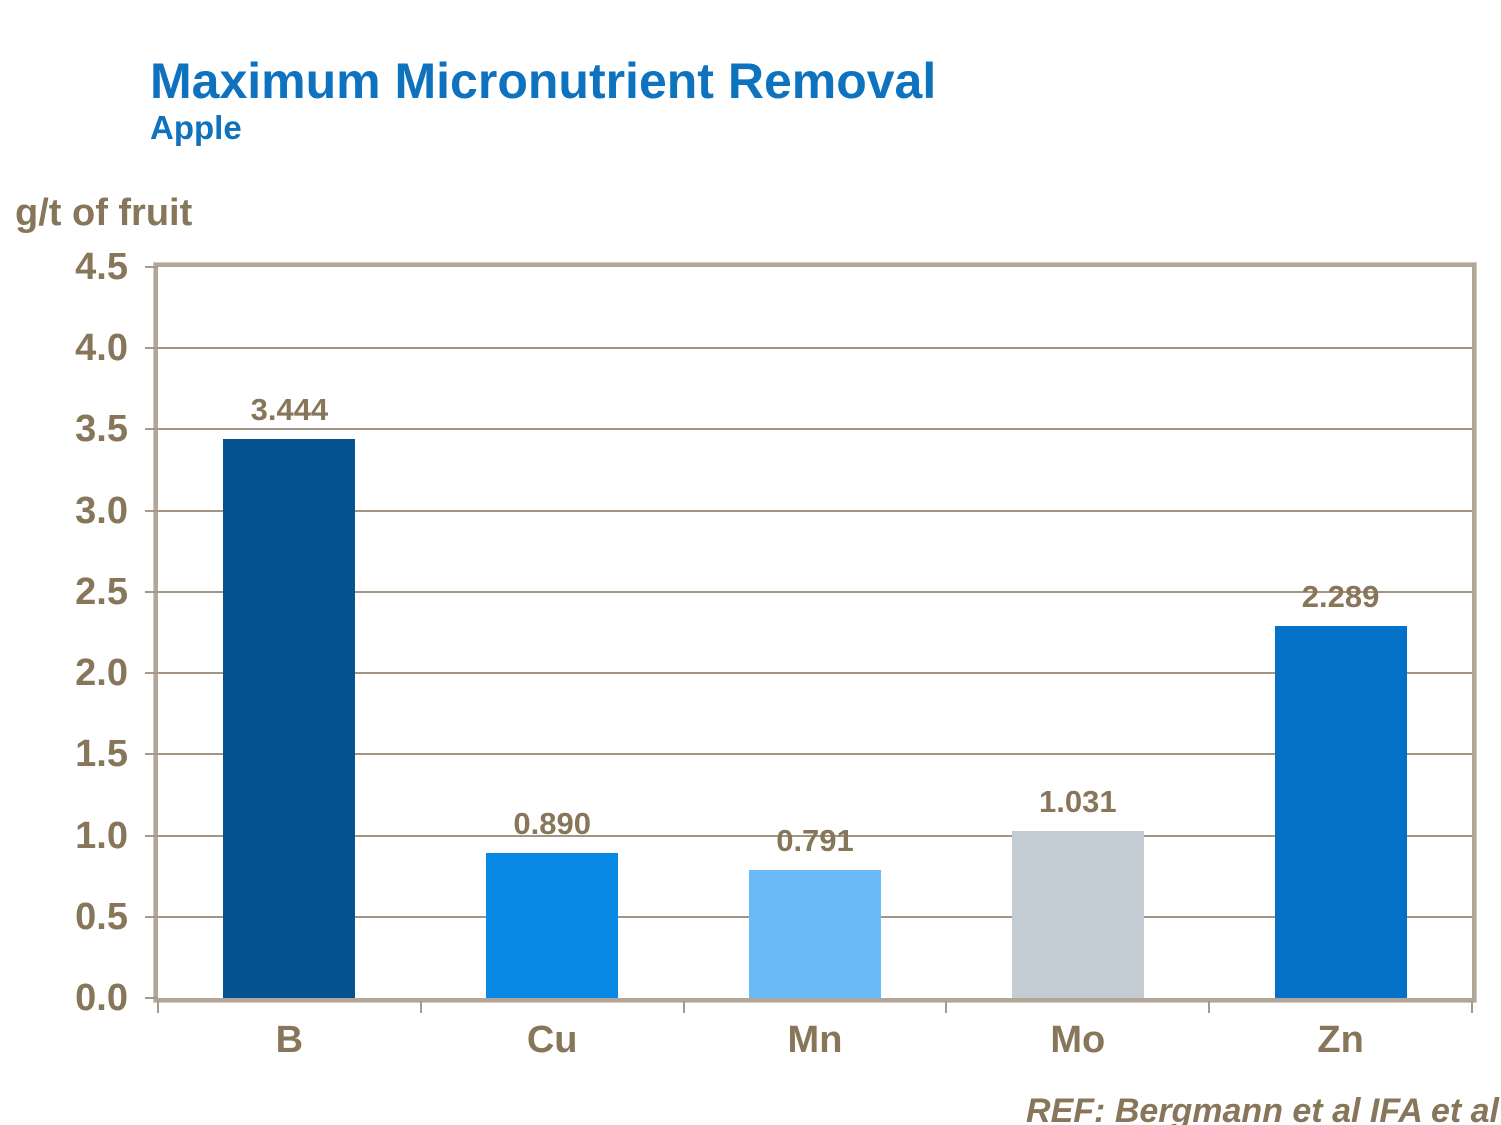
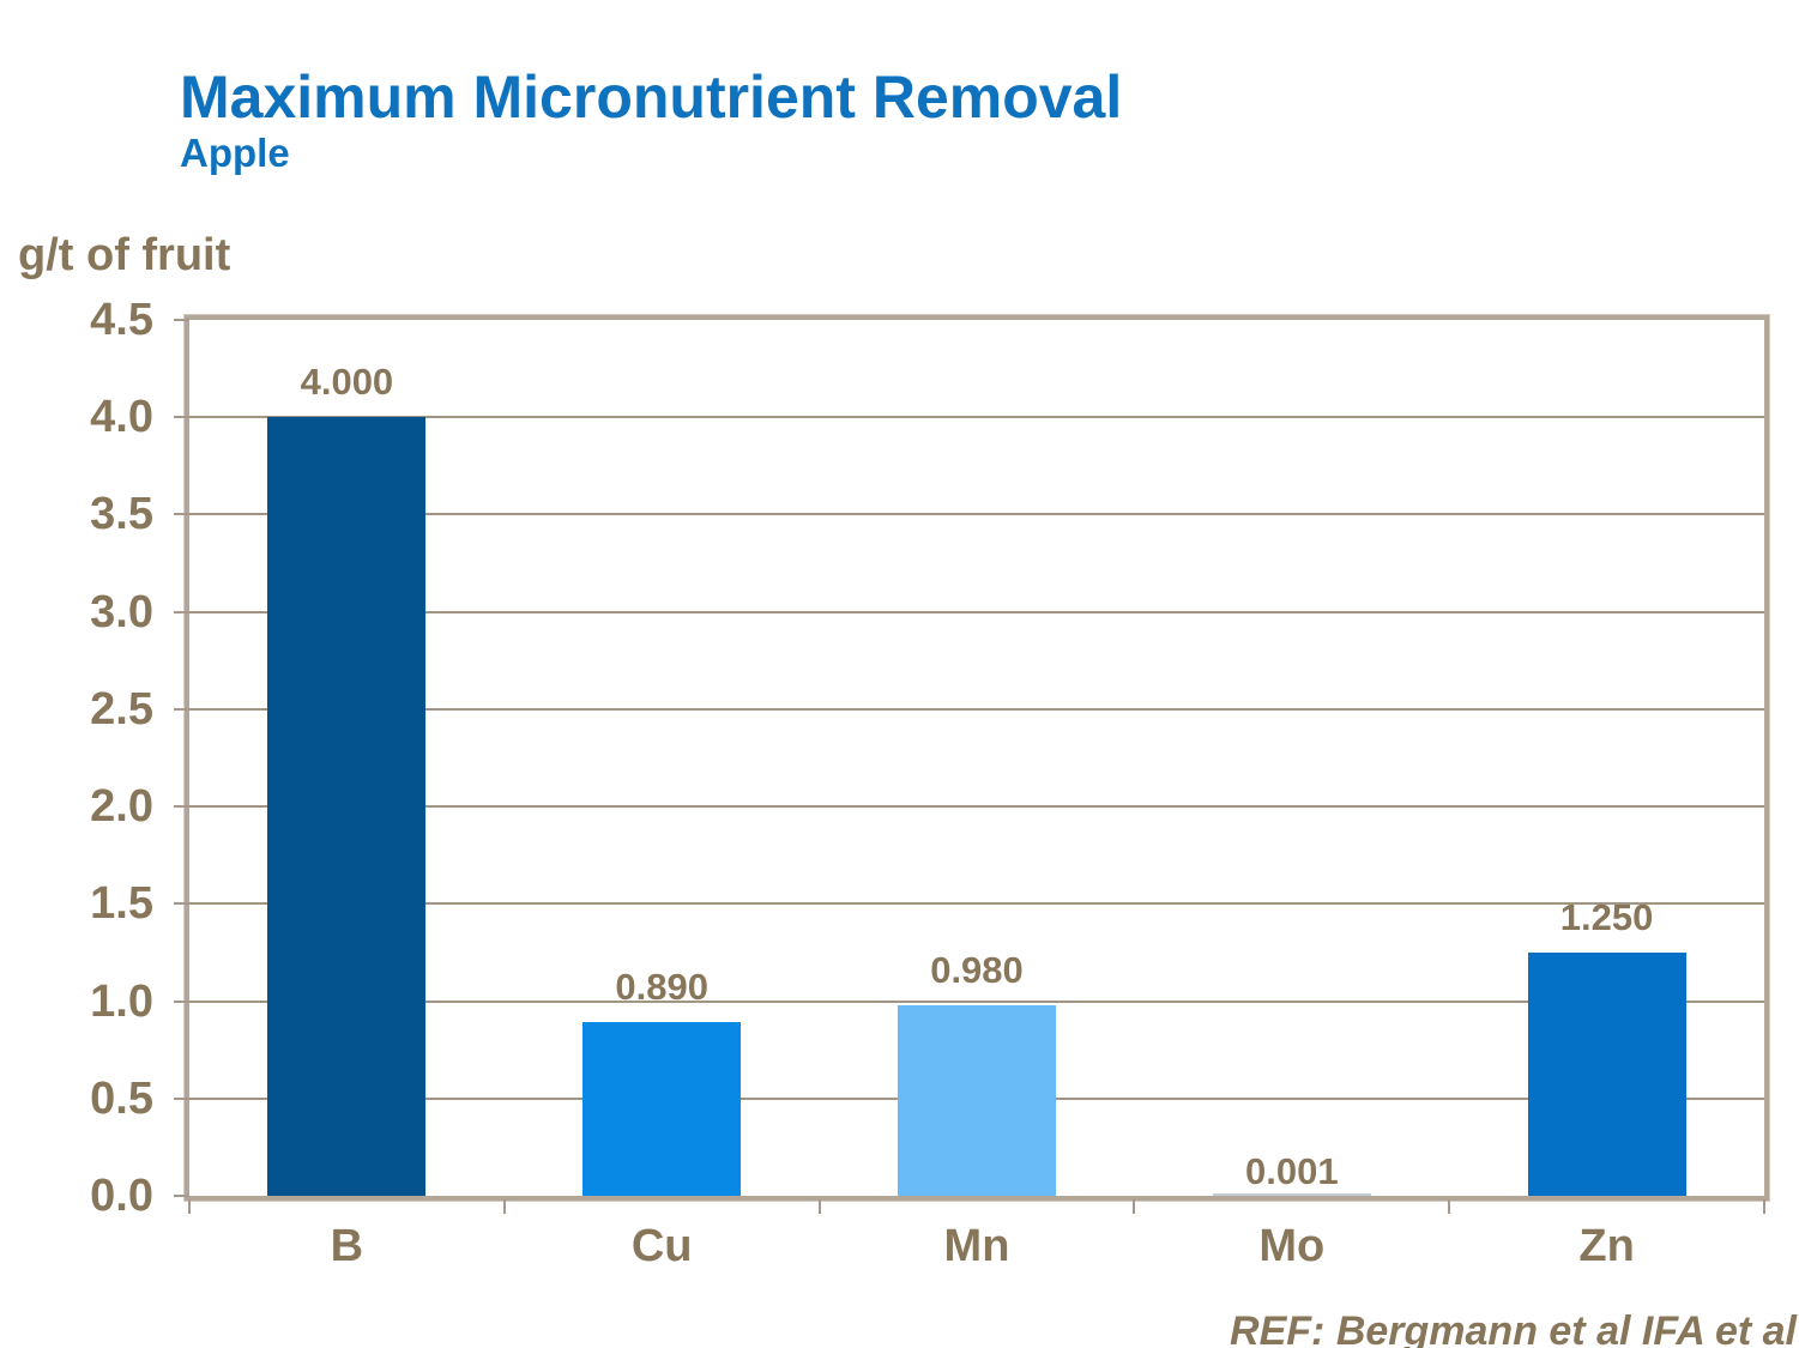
B: 3.444 -> 4.000
Mn: 0.791 -> 0.980
Mo: 1.031 -> 0.001
Zn: 2.289 -> 1.250
